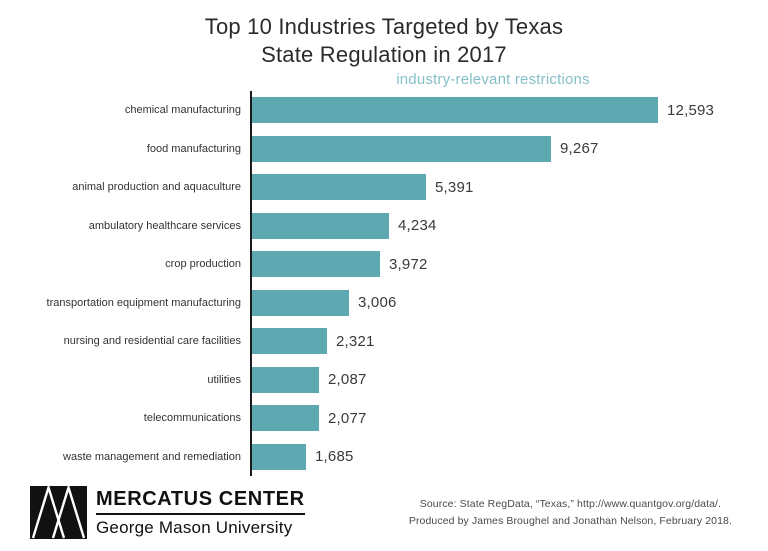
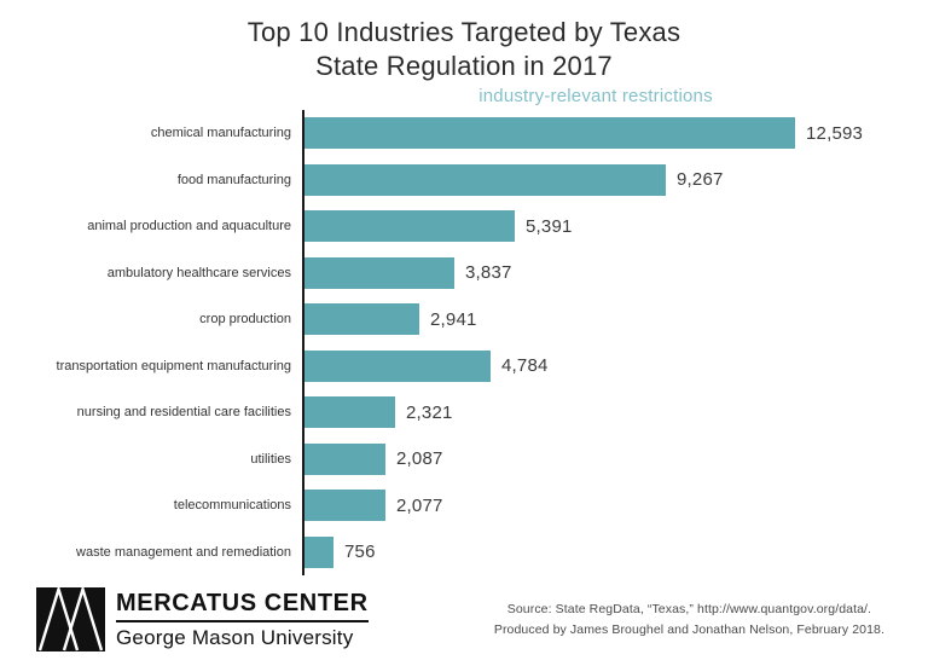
ambulatory healthcare services: 4,234 -> 3,837
crop production: 3,972 -> 2,941
transportation equipment manufacturing: 3,006 -> 4,784
waste management and remediation: 1,685 -> 756
